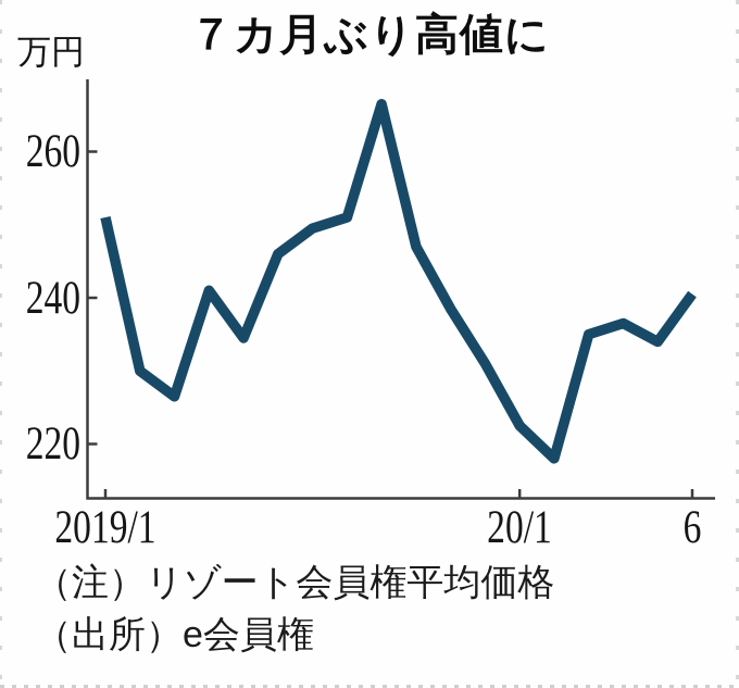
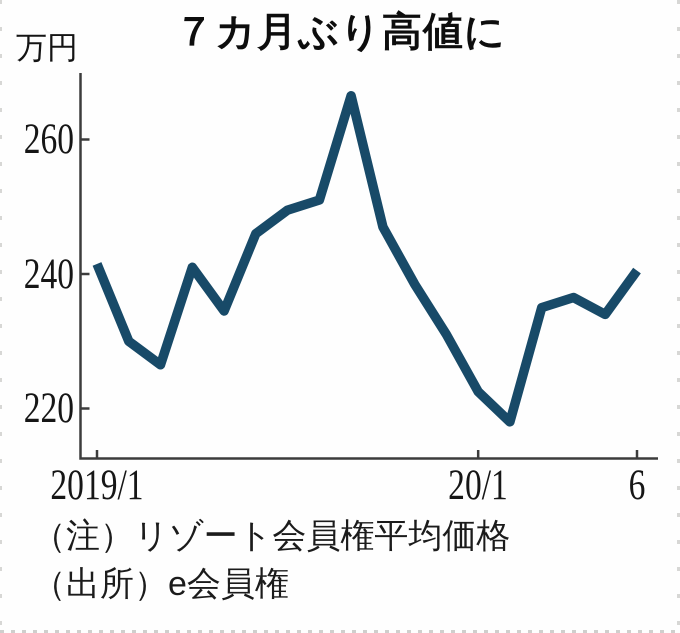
2019/1: 251 -> 242
